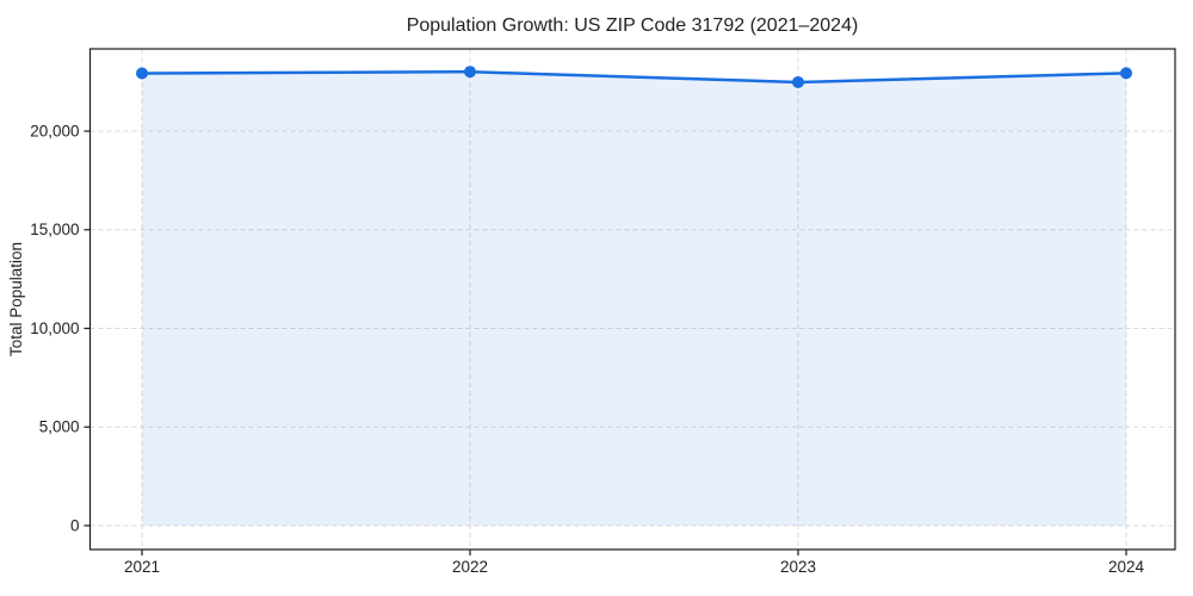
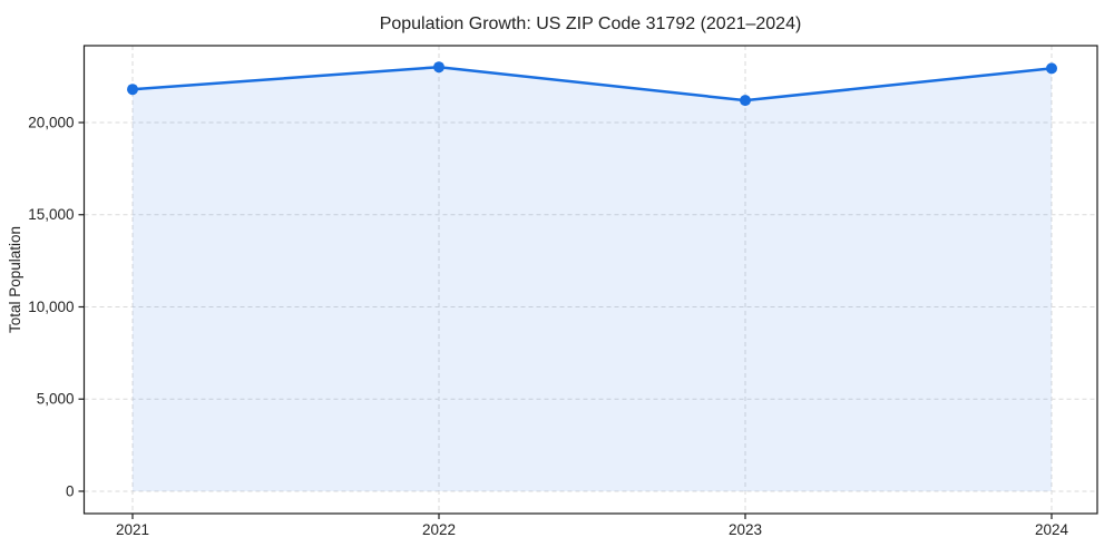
2021: 22900 -> 21800
2023: 22500 -> 21200
